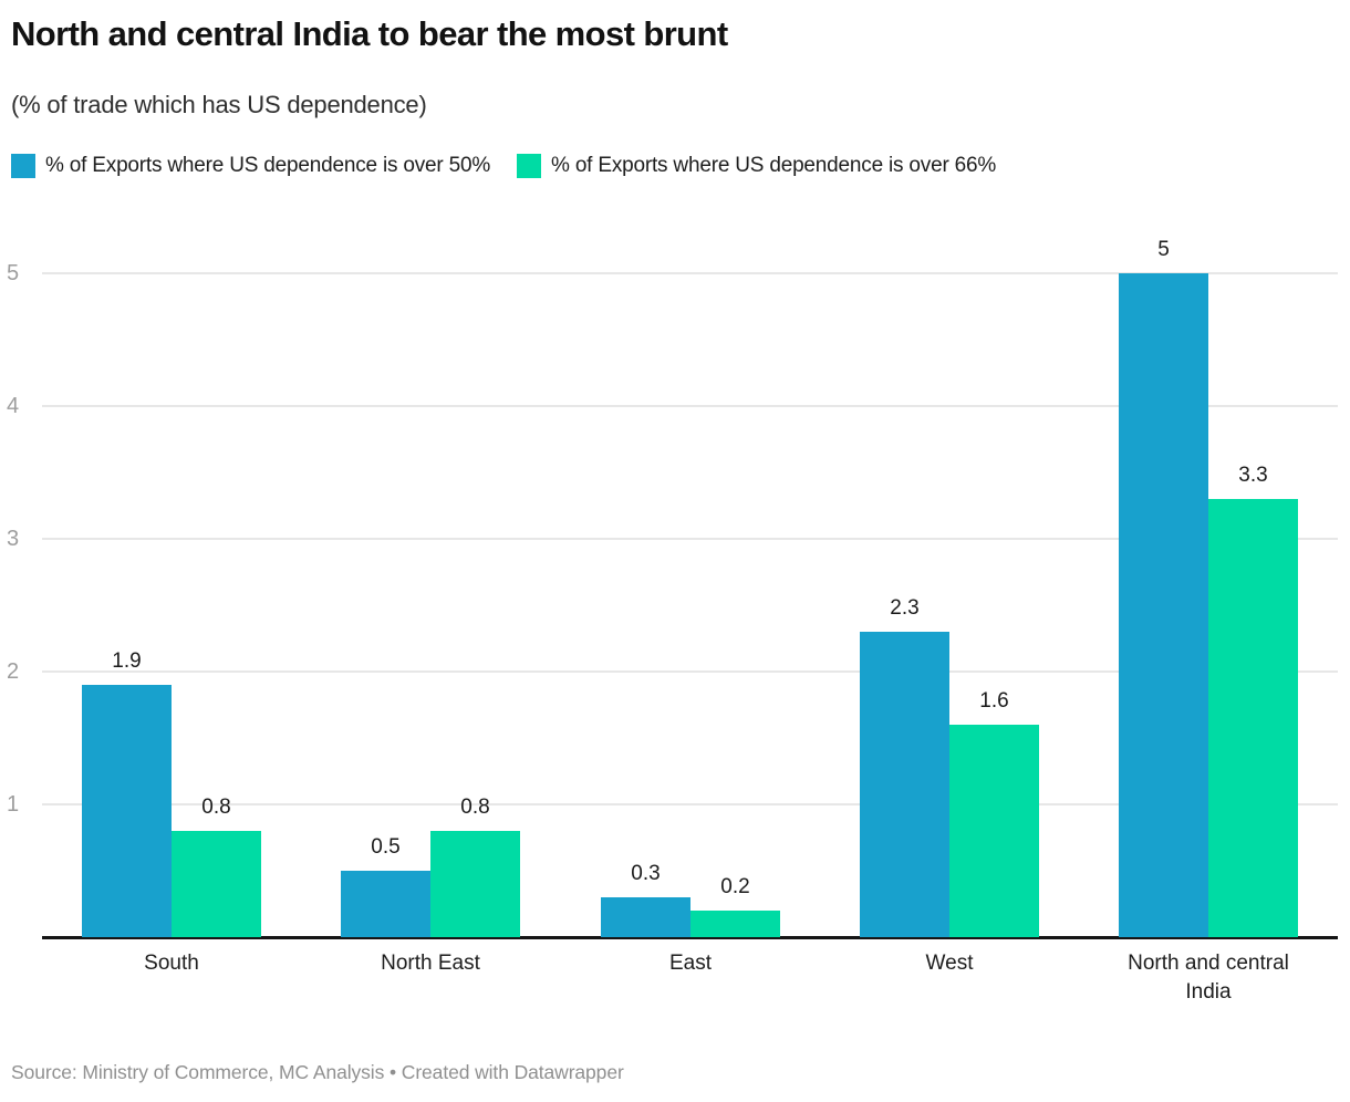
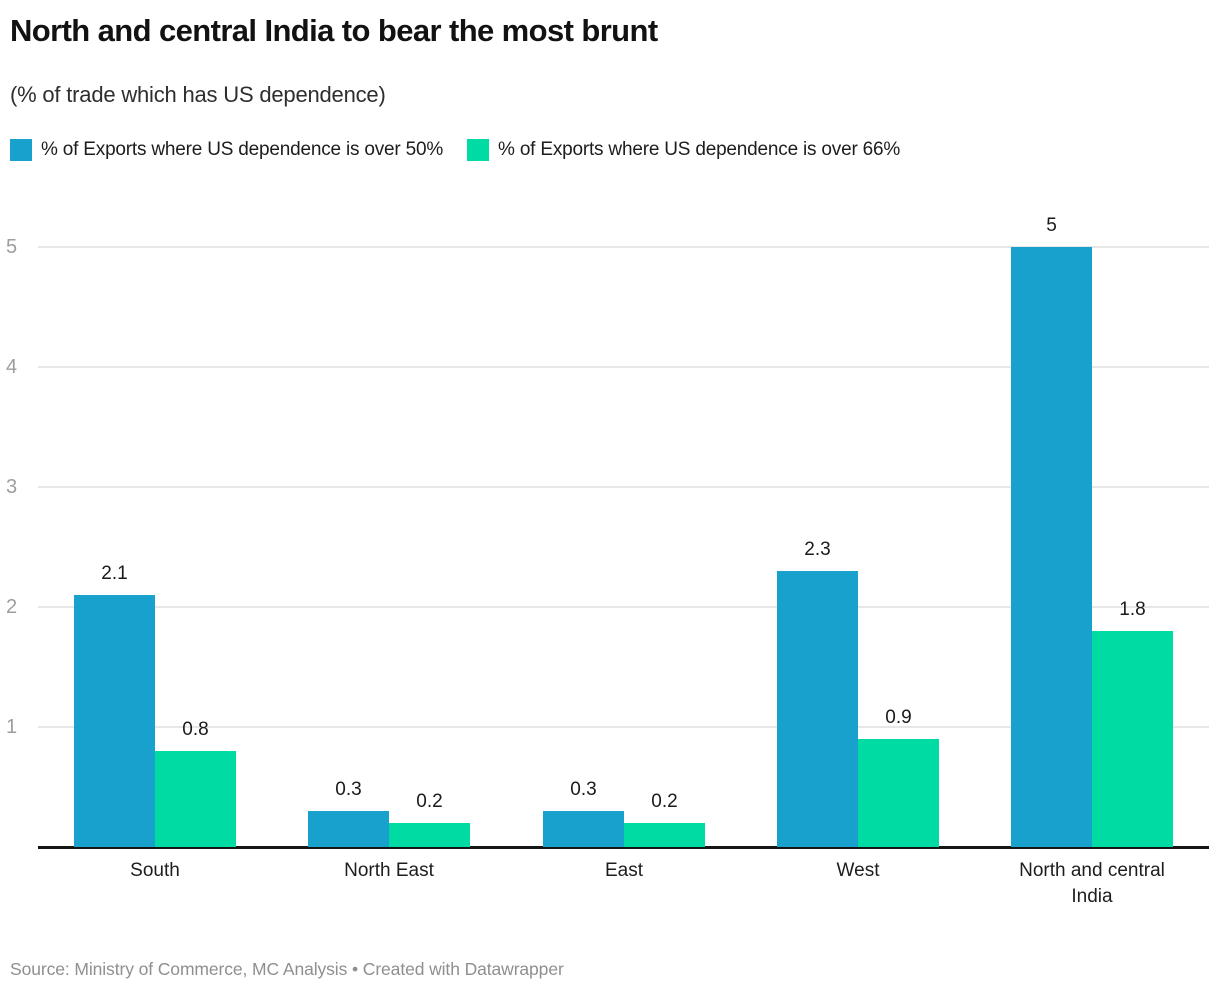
% of Exports where US dependence is over 50%/South: 1.9 -> 2.1
% of Exports where US dependence is over 50%/North East: 0.5 -> 0.3
% of Exports where US dependence is over 66%/North East: 0.8 -> 0.2
% of Exports where US dependence is over 66%/West: 1.6 -> 0.9
% of Exports where US dependence is over 66%/North and central India: 3.3 -> 1.8
